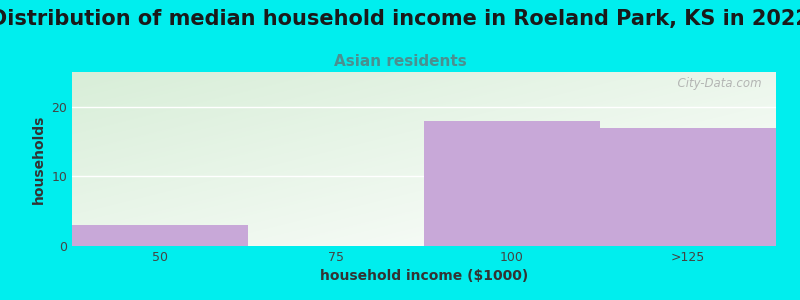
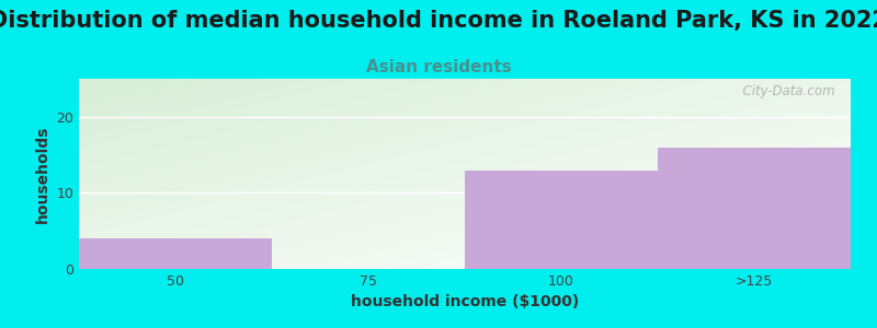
50: 3 -> 4
100: 18 -> 13
>125: 17 -> 16
